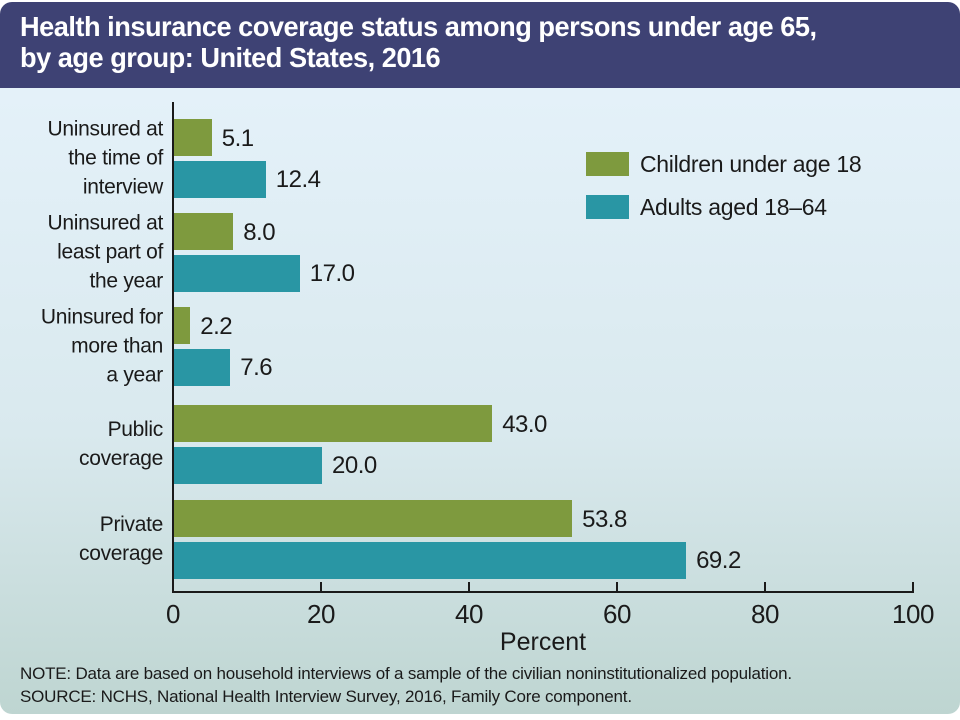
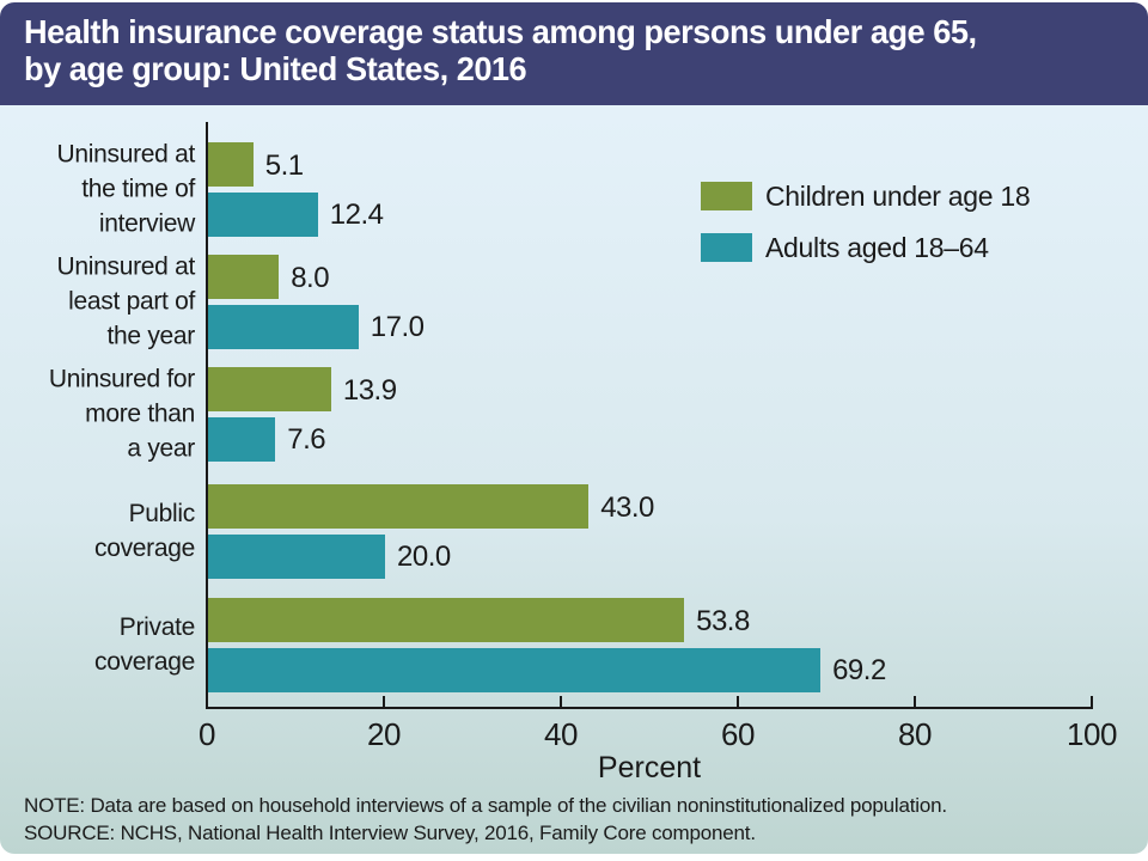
Children under age 18/Uninsured for more than a year: 2.2 -> 13.9
